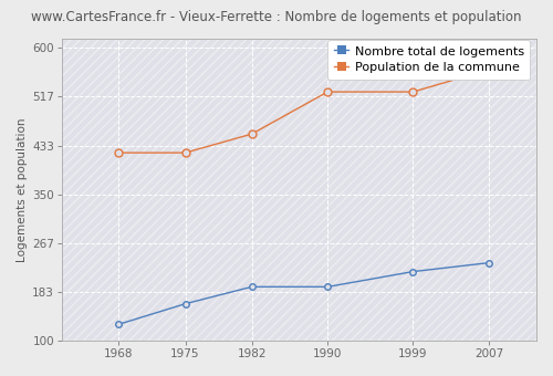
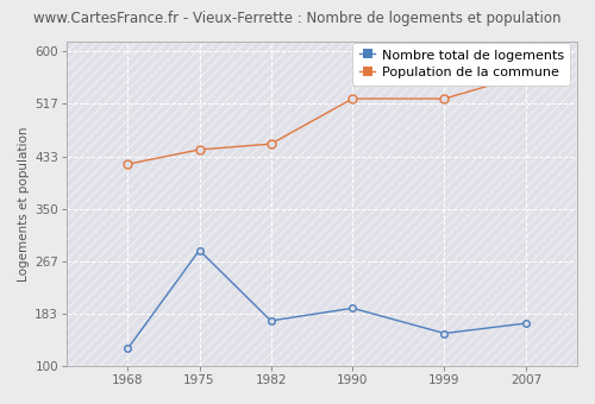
Nombre total de logements/1975: 163 -> 284
Population de la commune/1975: 421 -> 444
Nombre total de logements/1982: 192 -> 172
Nombre total de logements/1999: 218 -> 152
Nombre total de logements/2007: 233 -> 168
